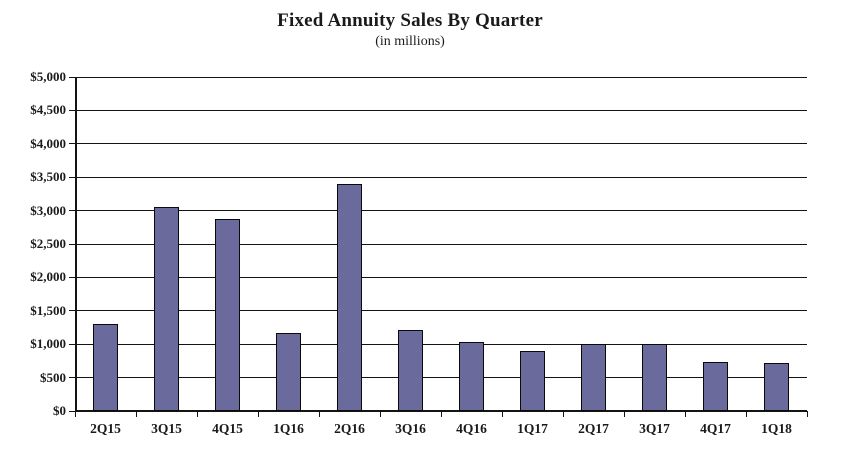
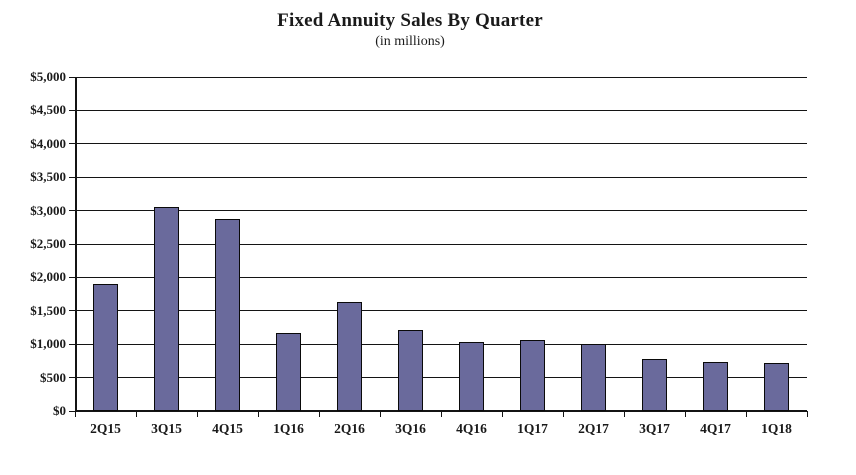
2Q15: $1300 -> $1900
2Q16: $3400 -> $1600
1Q17: $900 -> $1100
3Q17: $1000 -> $800
